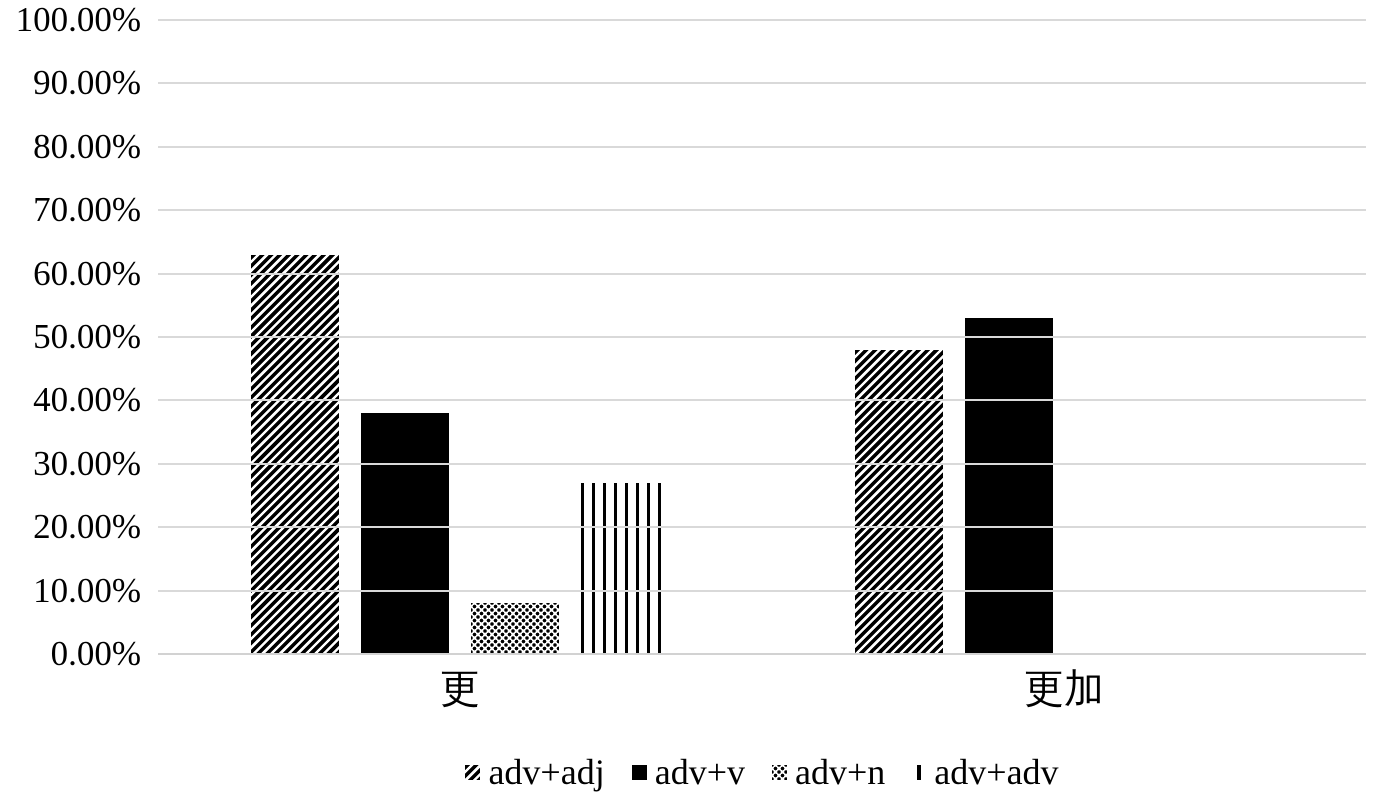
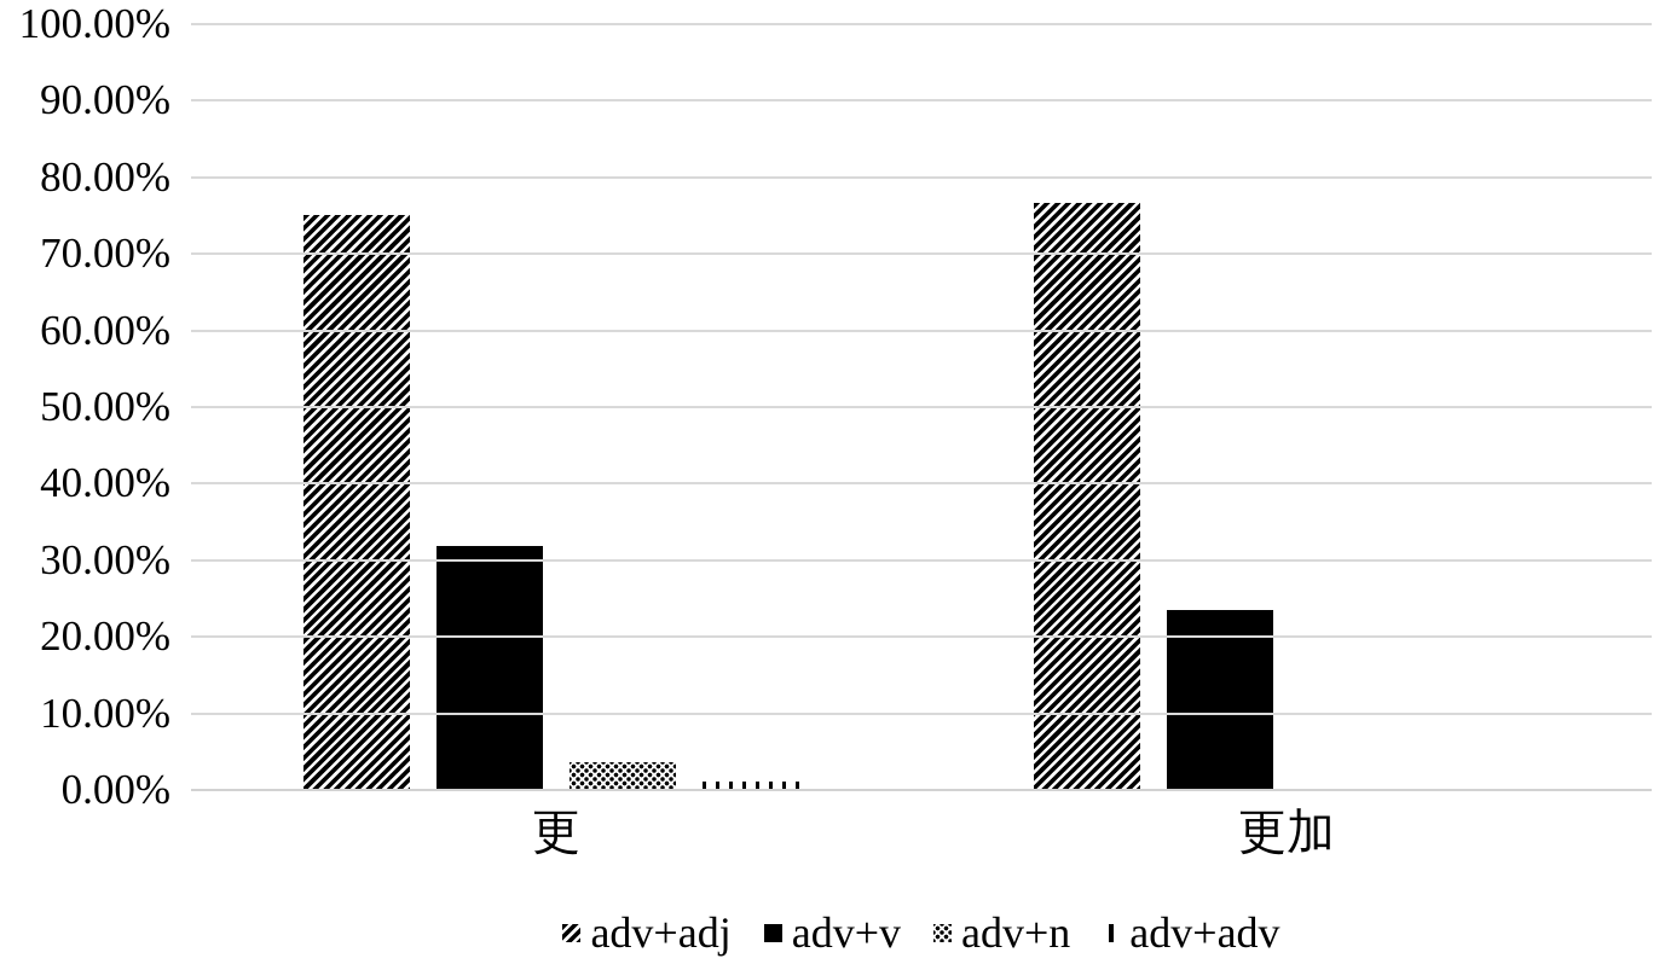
adv+adj/更: 63% -> 75%
adv+v/更: 38% -> 32%
adv+n/更: 8% -> 4%
adv+adv/更: 27% -> 1%
adv+adj/更加: 48% -> 77%
adv+v/更加: 53% -> 24%
